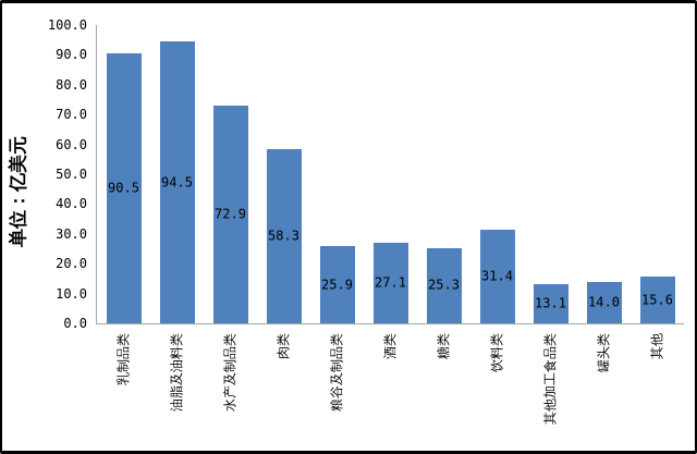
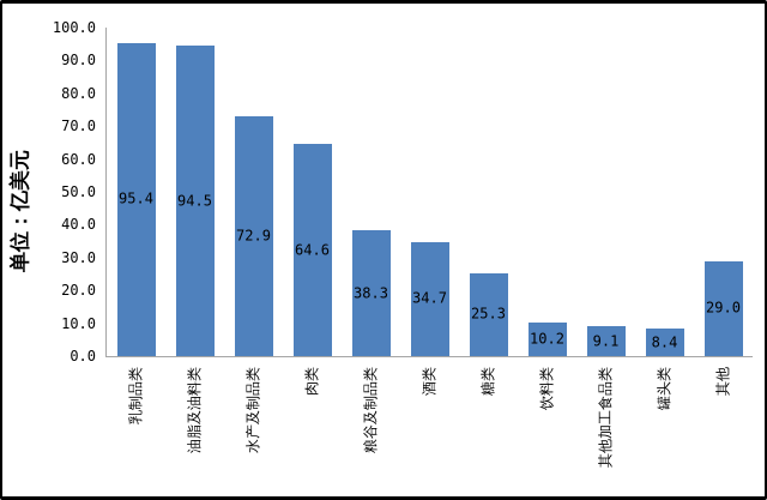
乳制品类: 90.5 -> 95.4
肉类: 58.3 -> 64.6
粮谷及制品类: 25.9 -> 38.3
酒类: 27.1 -> 34.7
饮料类: 31.4 -> 10.2
其他加工食品类: 13.1 -> 9.1
罐头类: 14.0 -> 8.4
其他: 15.6 -> 29.0
